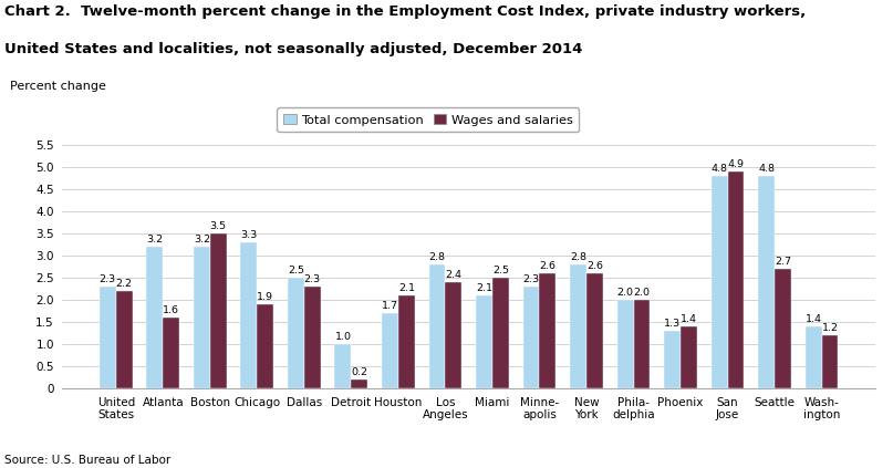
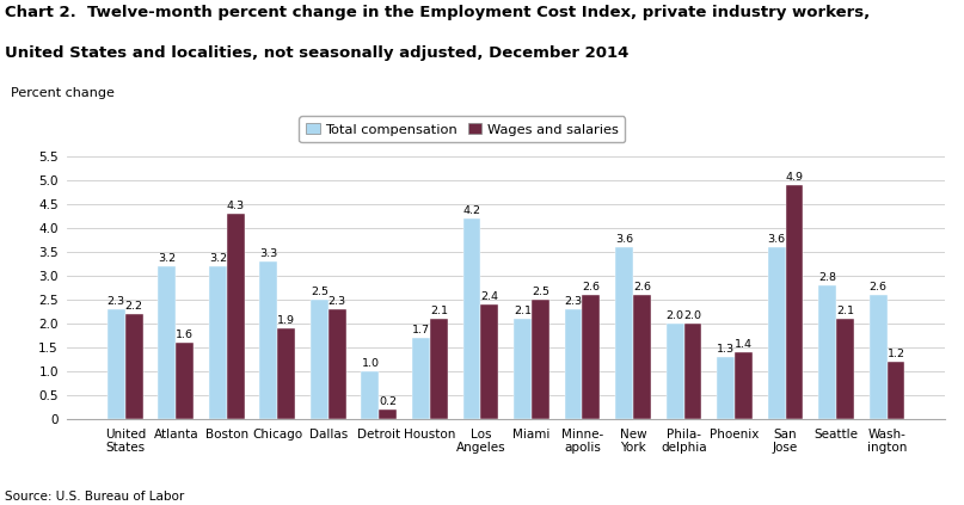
Wages and salaries/Boston: 3.5 -> 4.3
Total compensation/Los Angeles: 2.8 -> 4.2
Total compensation/New York: 2.8 -> 3.6
Total compensation/San Jose: 4.8 -> 3.6
Total compensation/Seattle: 4.8 -> 2.8
Wages and salaries/Seattle: 2.7 -> 2.1
Total compensation/Wash- ington: 1.4 -> 2.6
